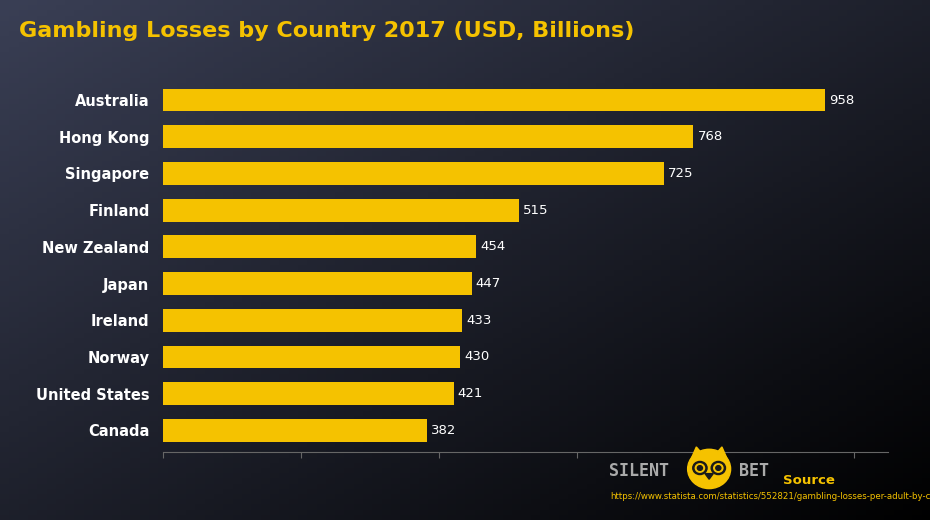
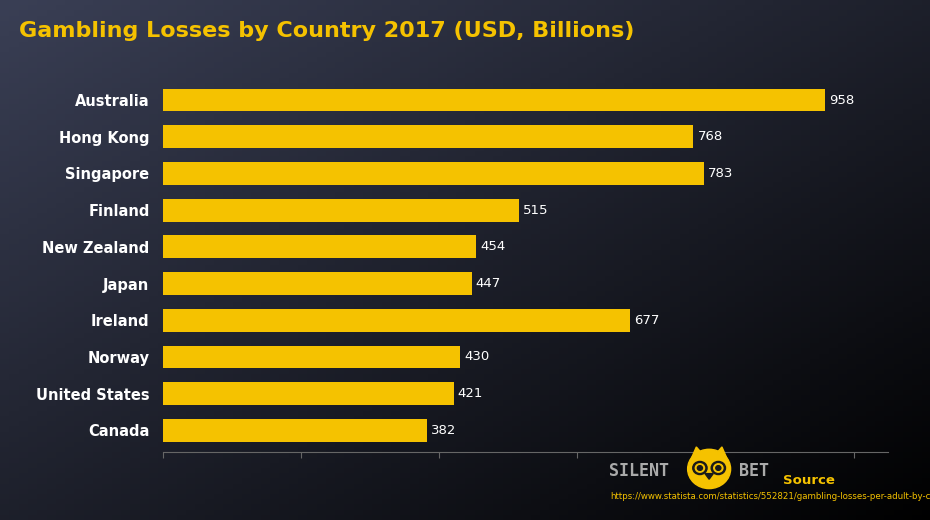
Singapore: 725 -> 783
Ireland: 433 -> 677
